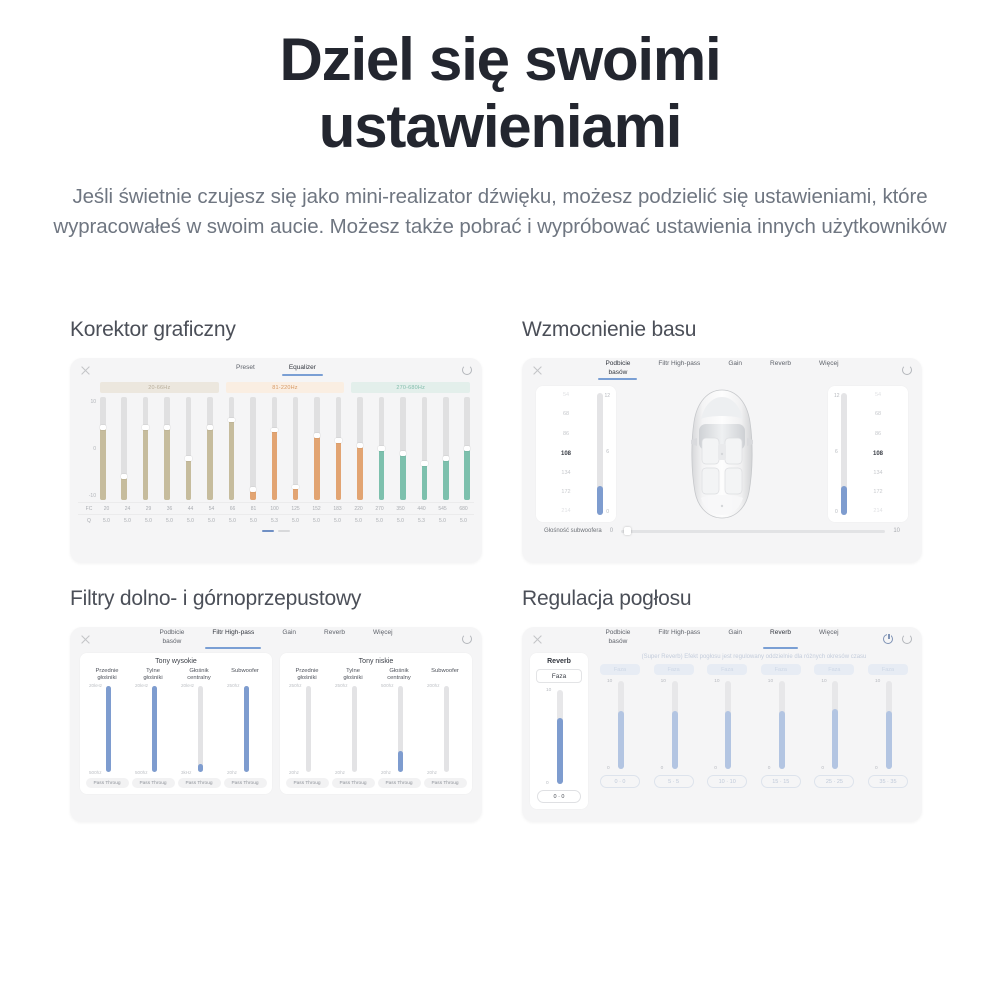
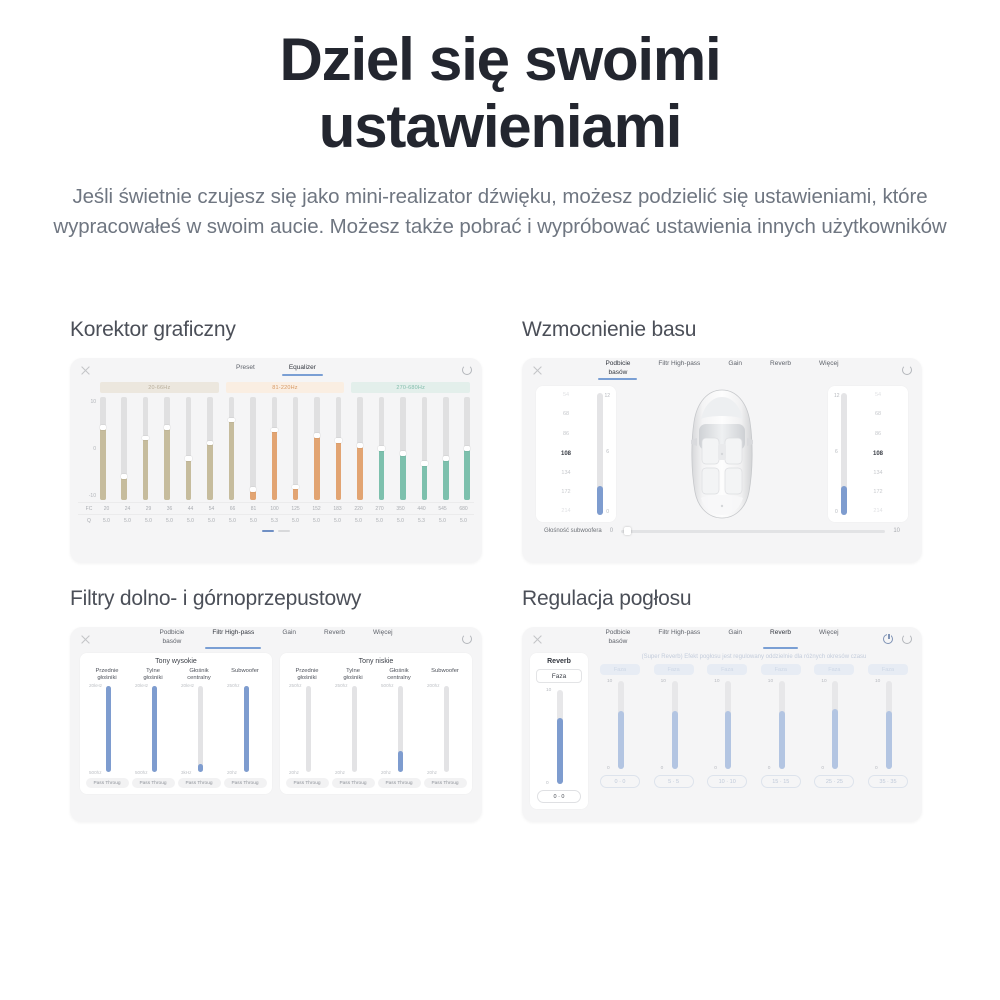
29: 4 -> 2
54: 4 -> 1
